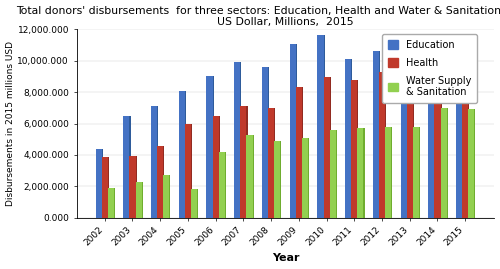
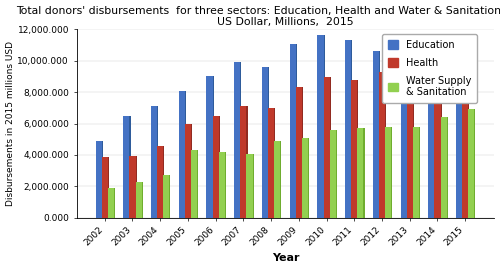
Education/2002: 4,400 -> 4,900
Water Supply & Sanitation/2005: 1,800 -> 4,300
Water Supply & Sanitation/2007: 5,300 -> 4,000
Education/2011: 10,100 -> 11,300
Water Supply & Sanitation/2014: 7,000 -> 6,400
